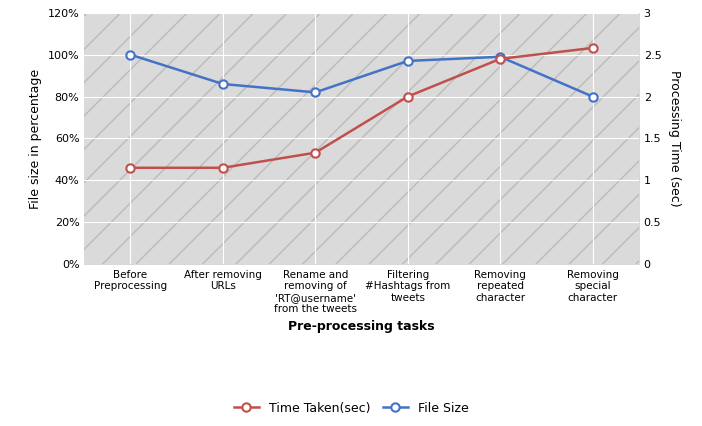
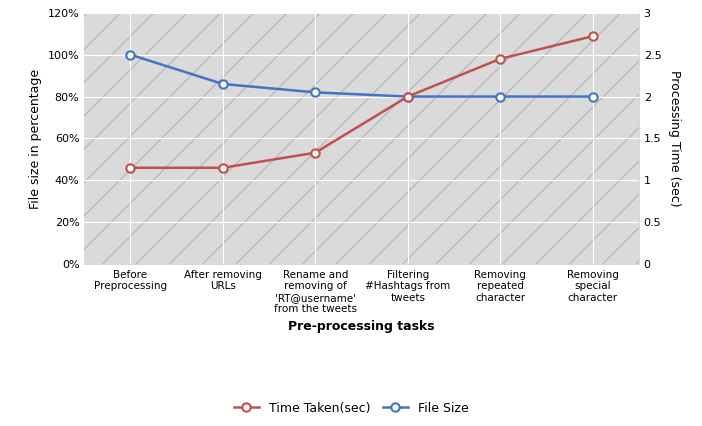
File Size/Filtering #Hashtags from tweets: 97% -> 80%
File Size/Removing repeated character: 99% -> 80%
Time Taken(sec)/Removing special character: 2.58 -> 2.72
